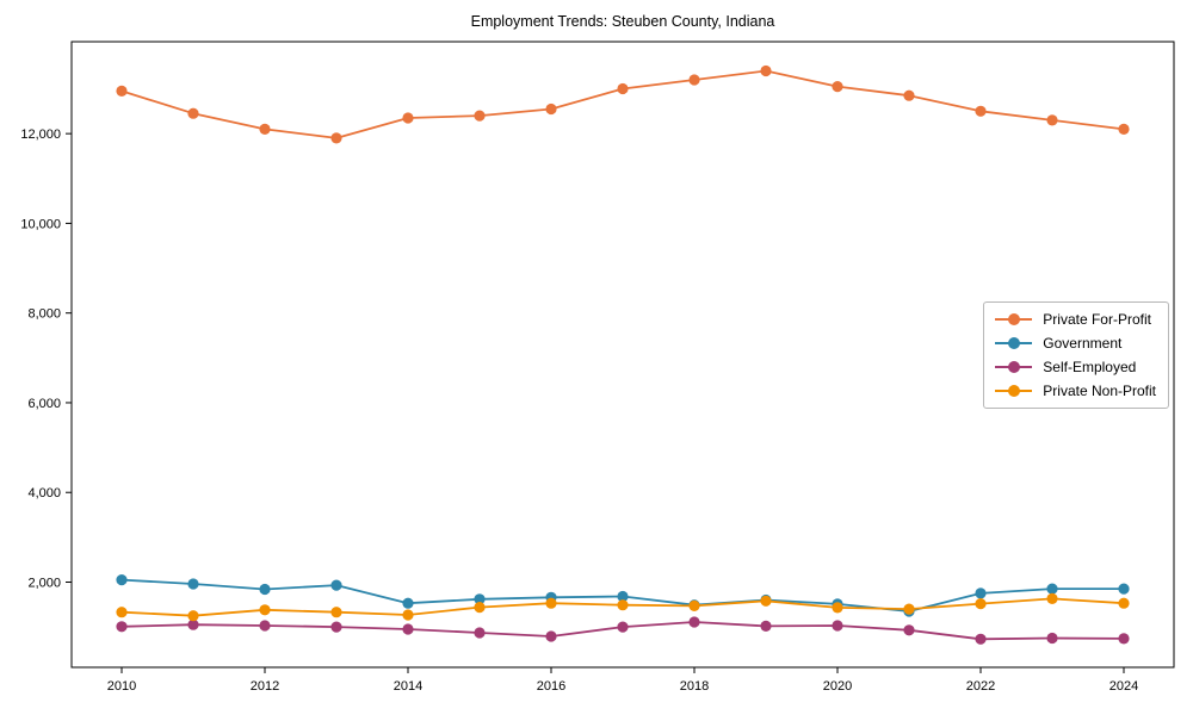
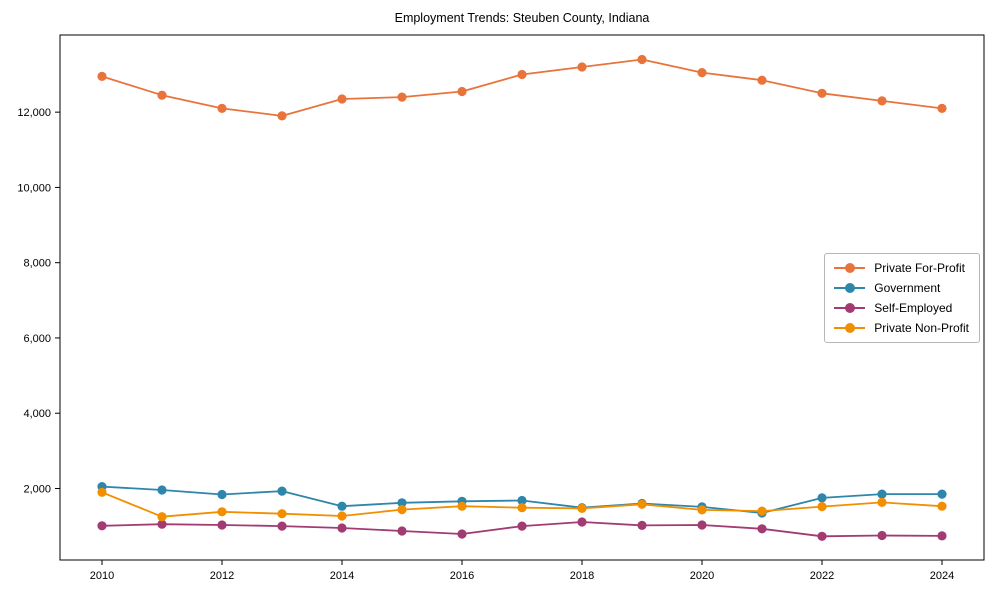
Private Non-Profit/2010: 1300 -> 1900
